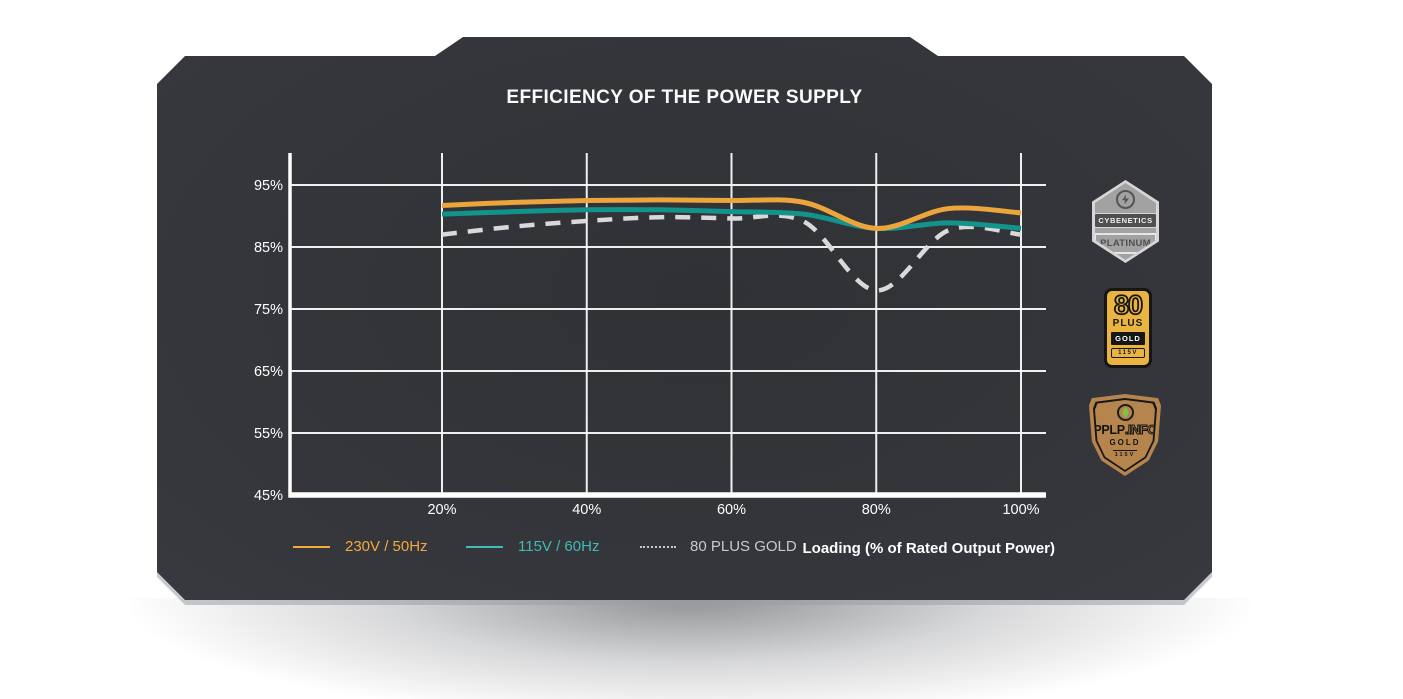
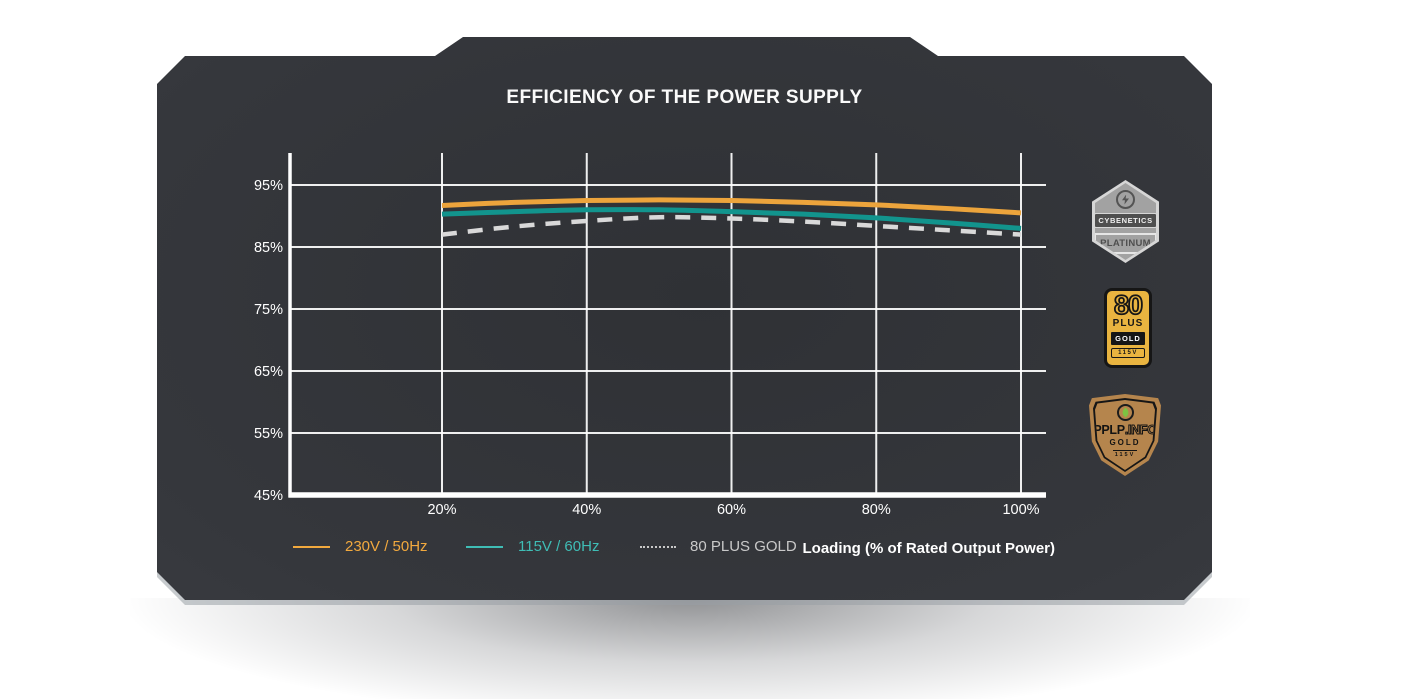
80 PLUS GOLD/80: 78% -> 88%
115V / 60Hz/80: 88% -> 90%
230V / 50Hz/80: 88% -> 92%
